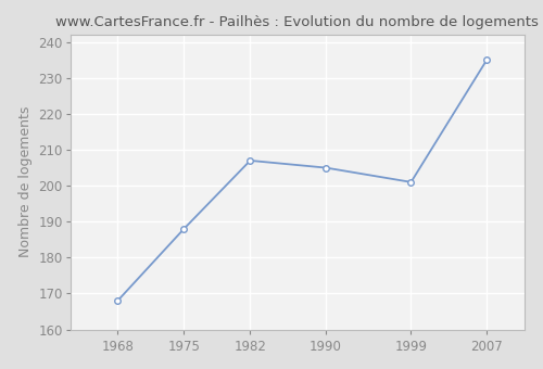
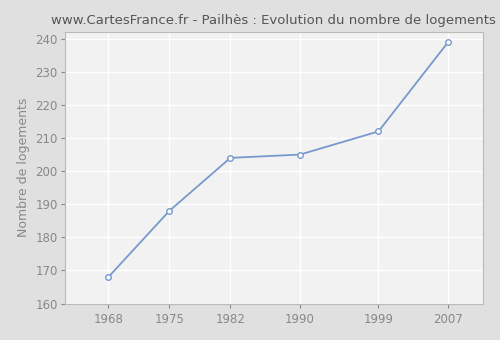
1982: 207 -> 204
1999: 201 -> 212
2007: 235 -> 239
